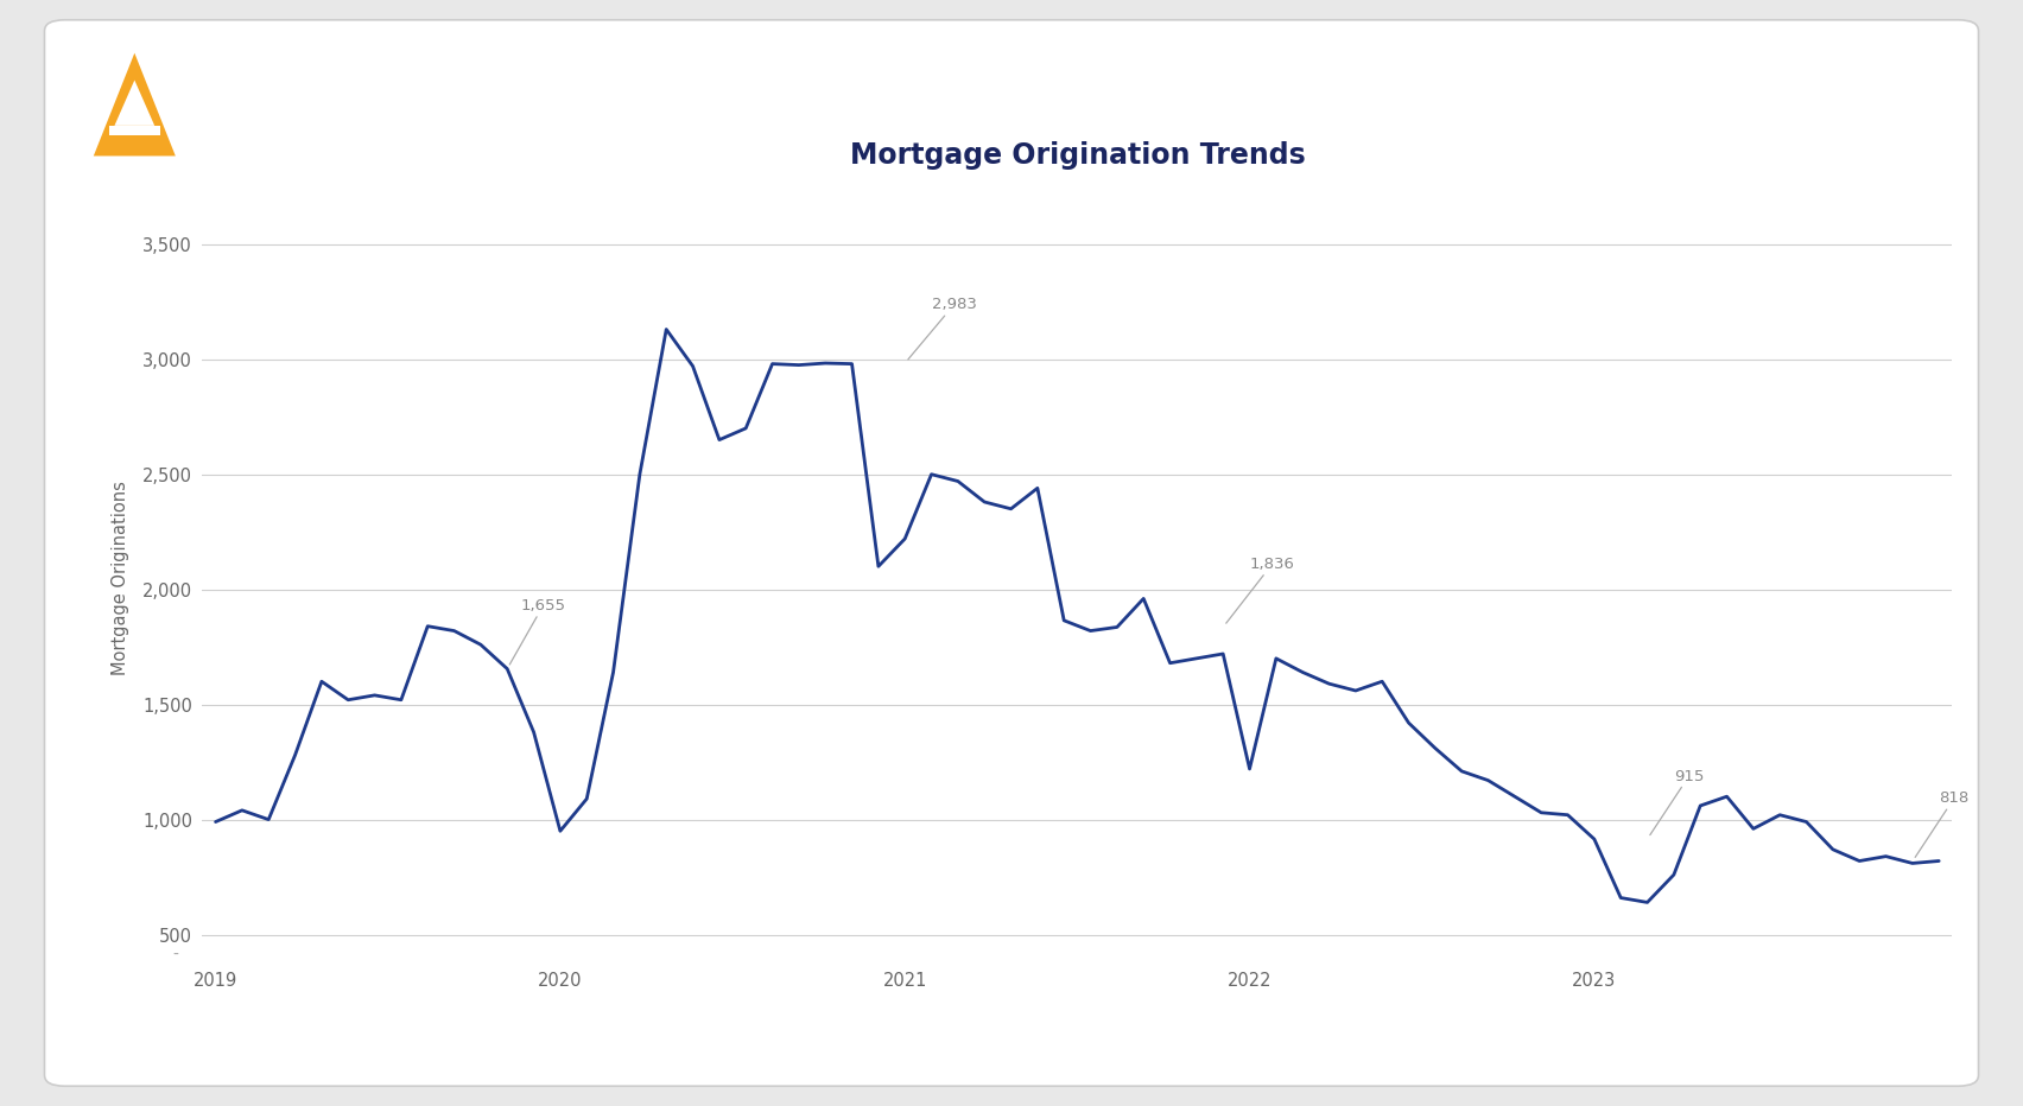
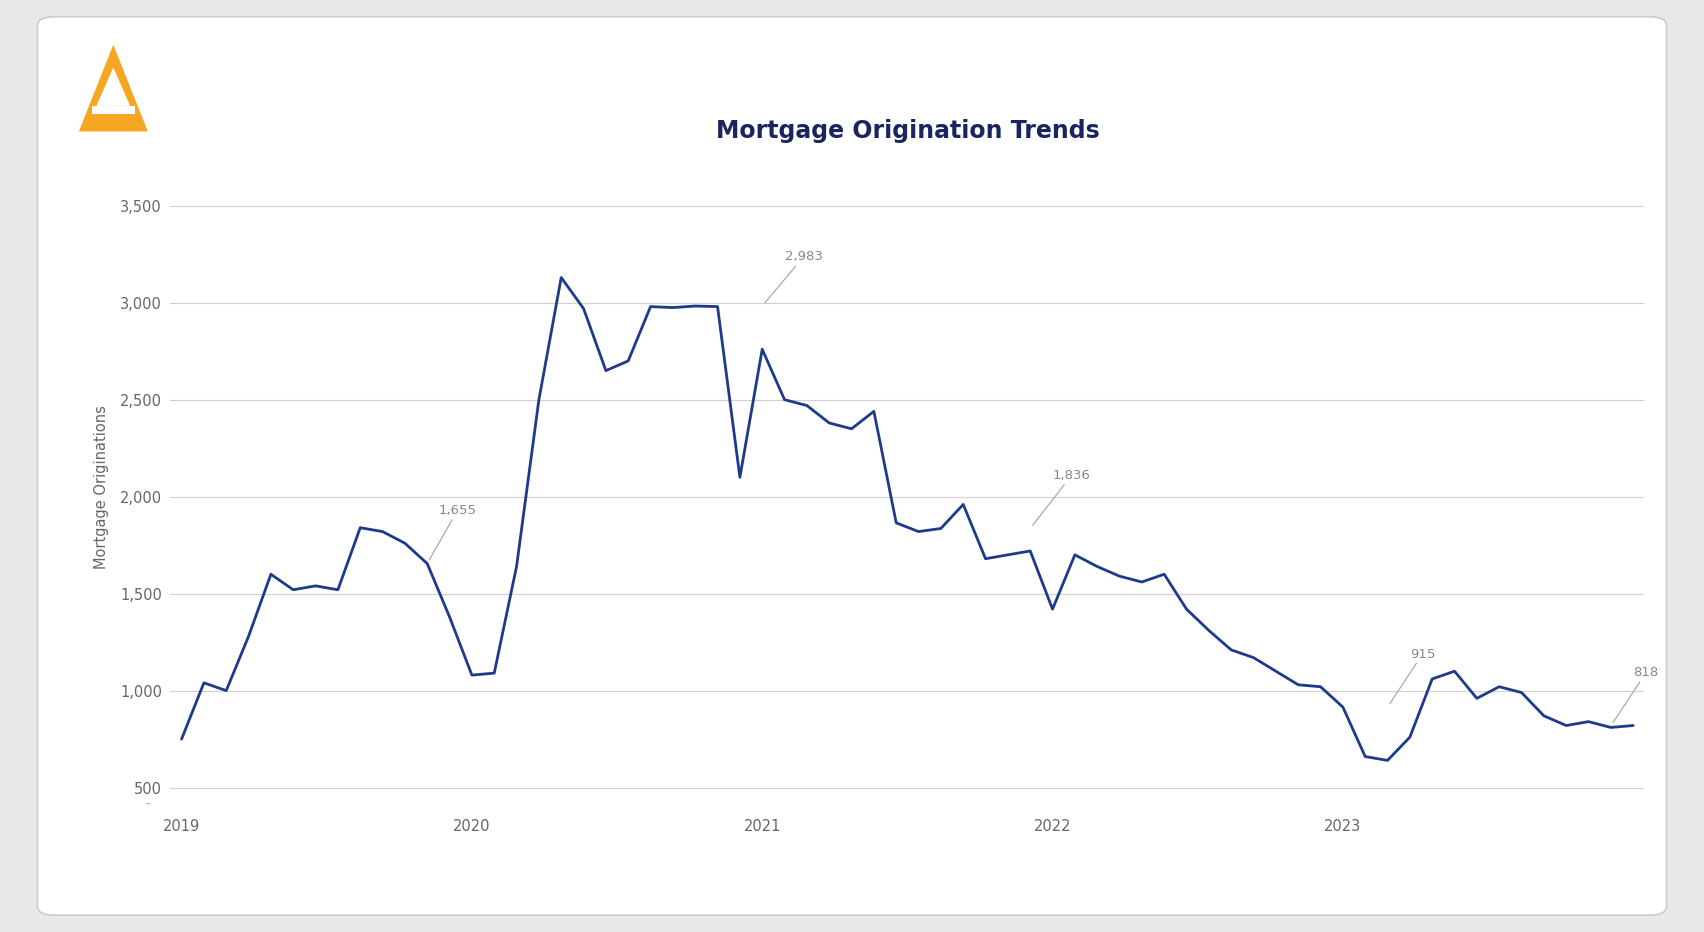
2019: 990 -> 750
2020: 950 -> 1,080
2021: 2,220 -> 2,760
2022: 1,220 -> 1,420
